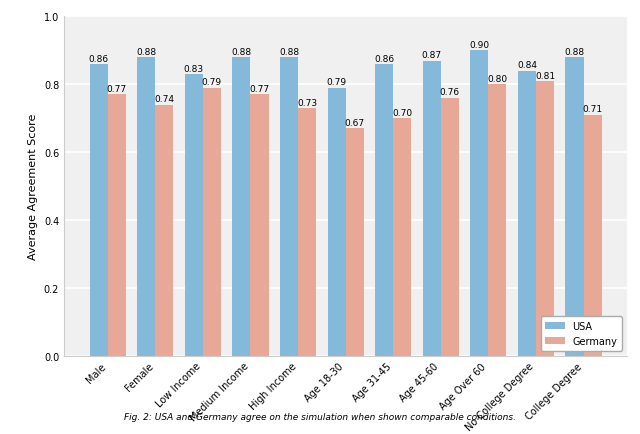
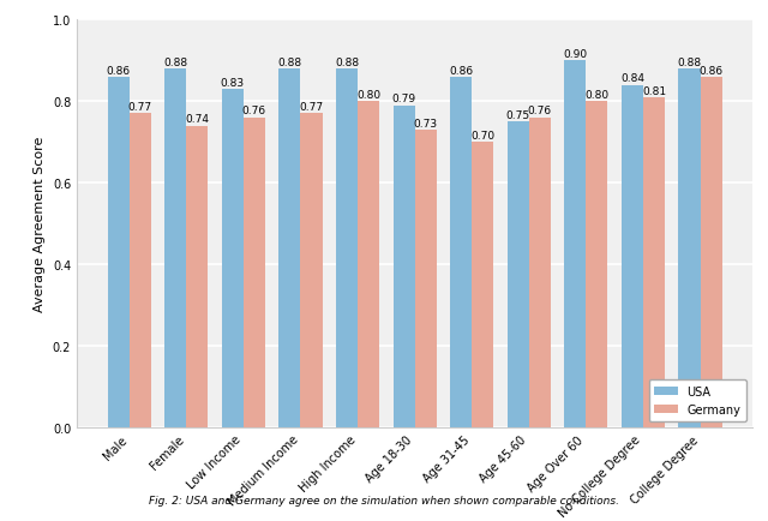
Germany/Low Income: 0.79 -> 0.76
Germany/High Income: 0.73 -> 0.80
Germany/Age 18-30: 0.67 -> 0.73
USA/Age 45-60: 0.87 -> 0.75
Germany/College Degree: 0.71 -> 0.86
